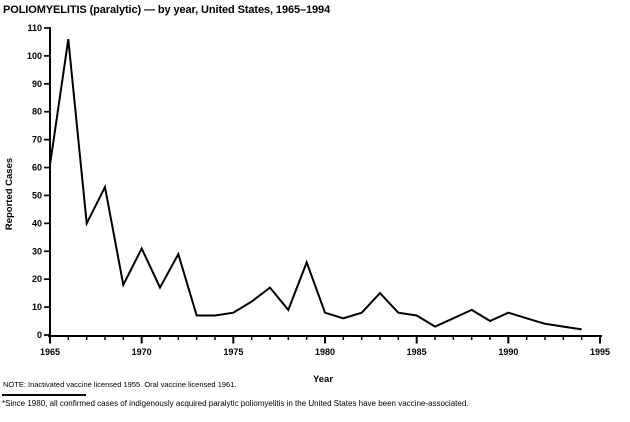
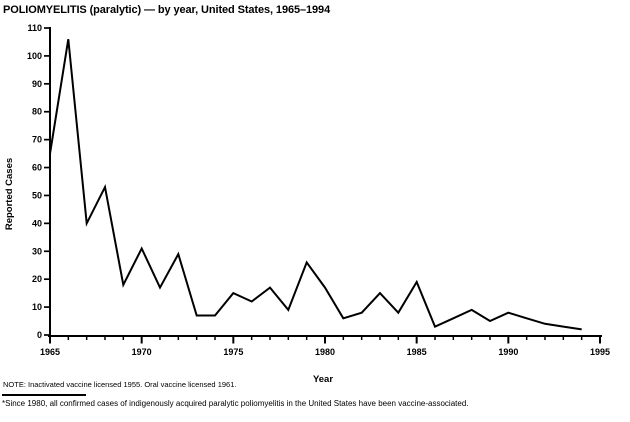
1965: 61 -> 65
1975: 8 -> 15
1980: 8 -> 17
1985: 7 -> 19
